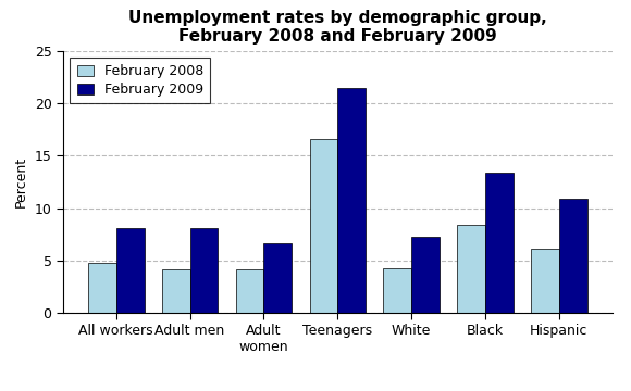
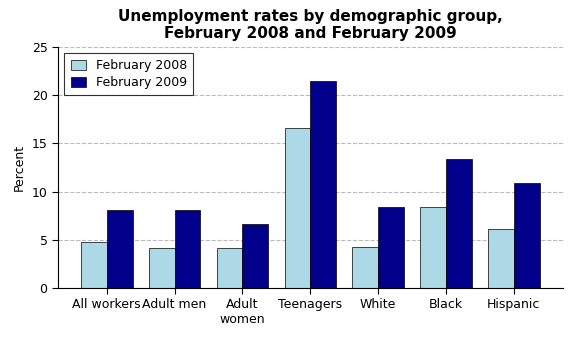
February 2009/White: 7.3 -> 8.4
